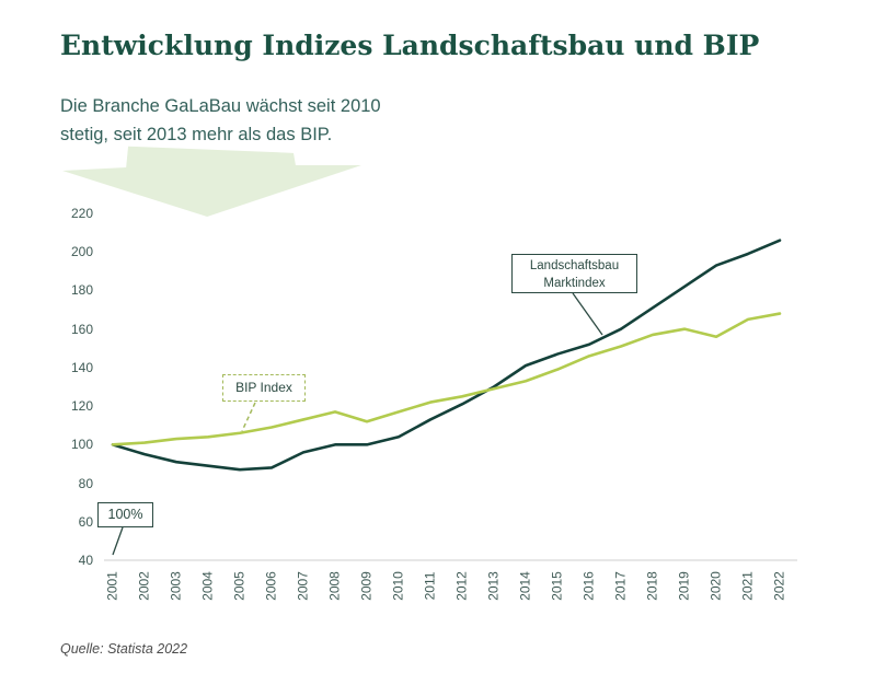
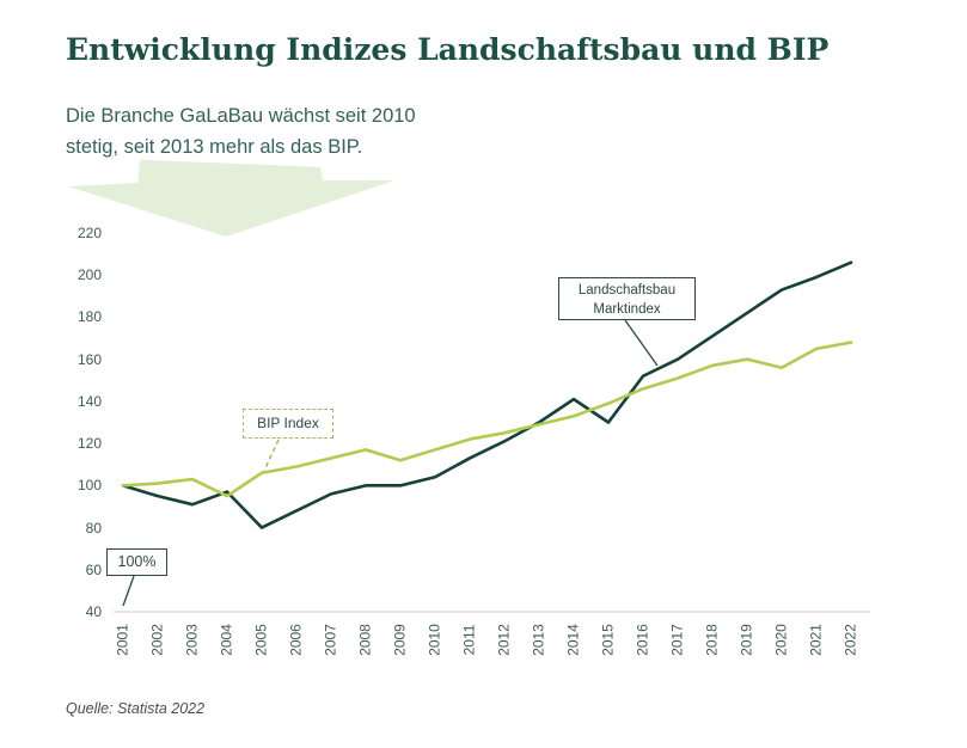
Landschaftsbau Marktindex/2004: 89 -> 97
BIP Index/2004: 104 -> 95
Landschaftsbau Marktindex/2005: 87 -> 80
Landschaftsbau Marktindex/2015: 147 -> 130
